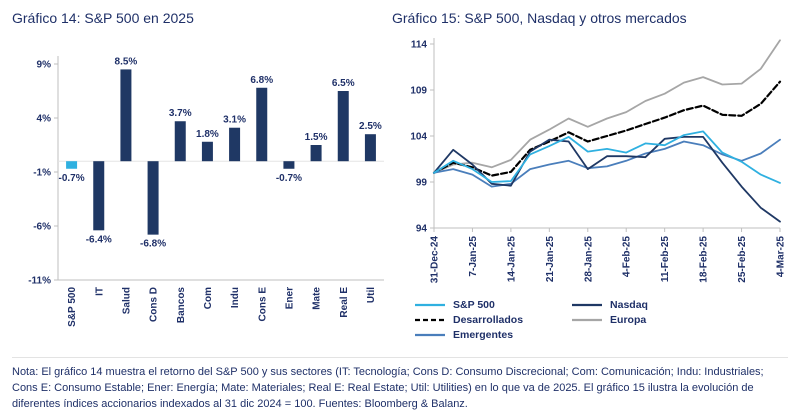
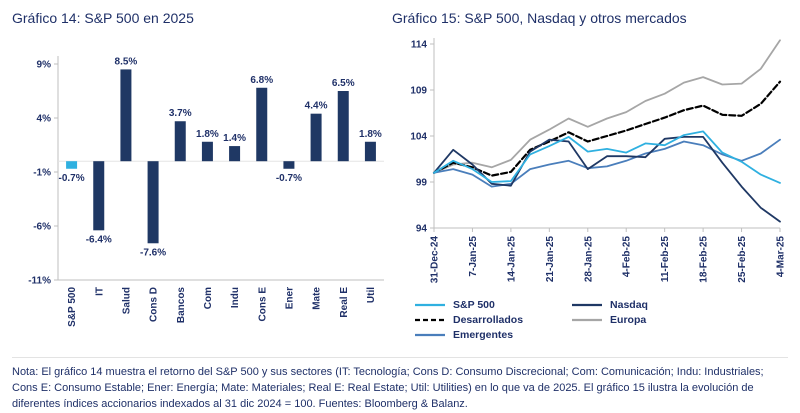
Gráfico 14: S&P 500 en 2025/Cons D: -6.8% -> -7.6%
Gráfico 14: S&P 500 en 2025/Indu: 3.1% -> 1.4%
Gráfico 14: S&P 500 en 2025/Mate: 1.5% -> 4.4%
Gráfico 14: S&P 500 en 2025/Util: 2.5% -> 1.8%
